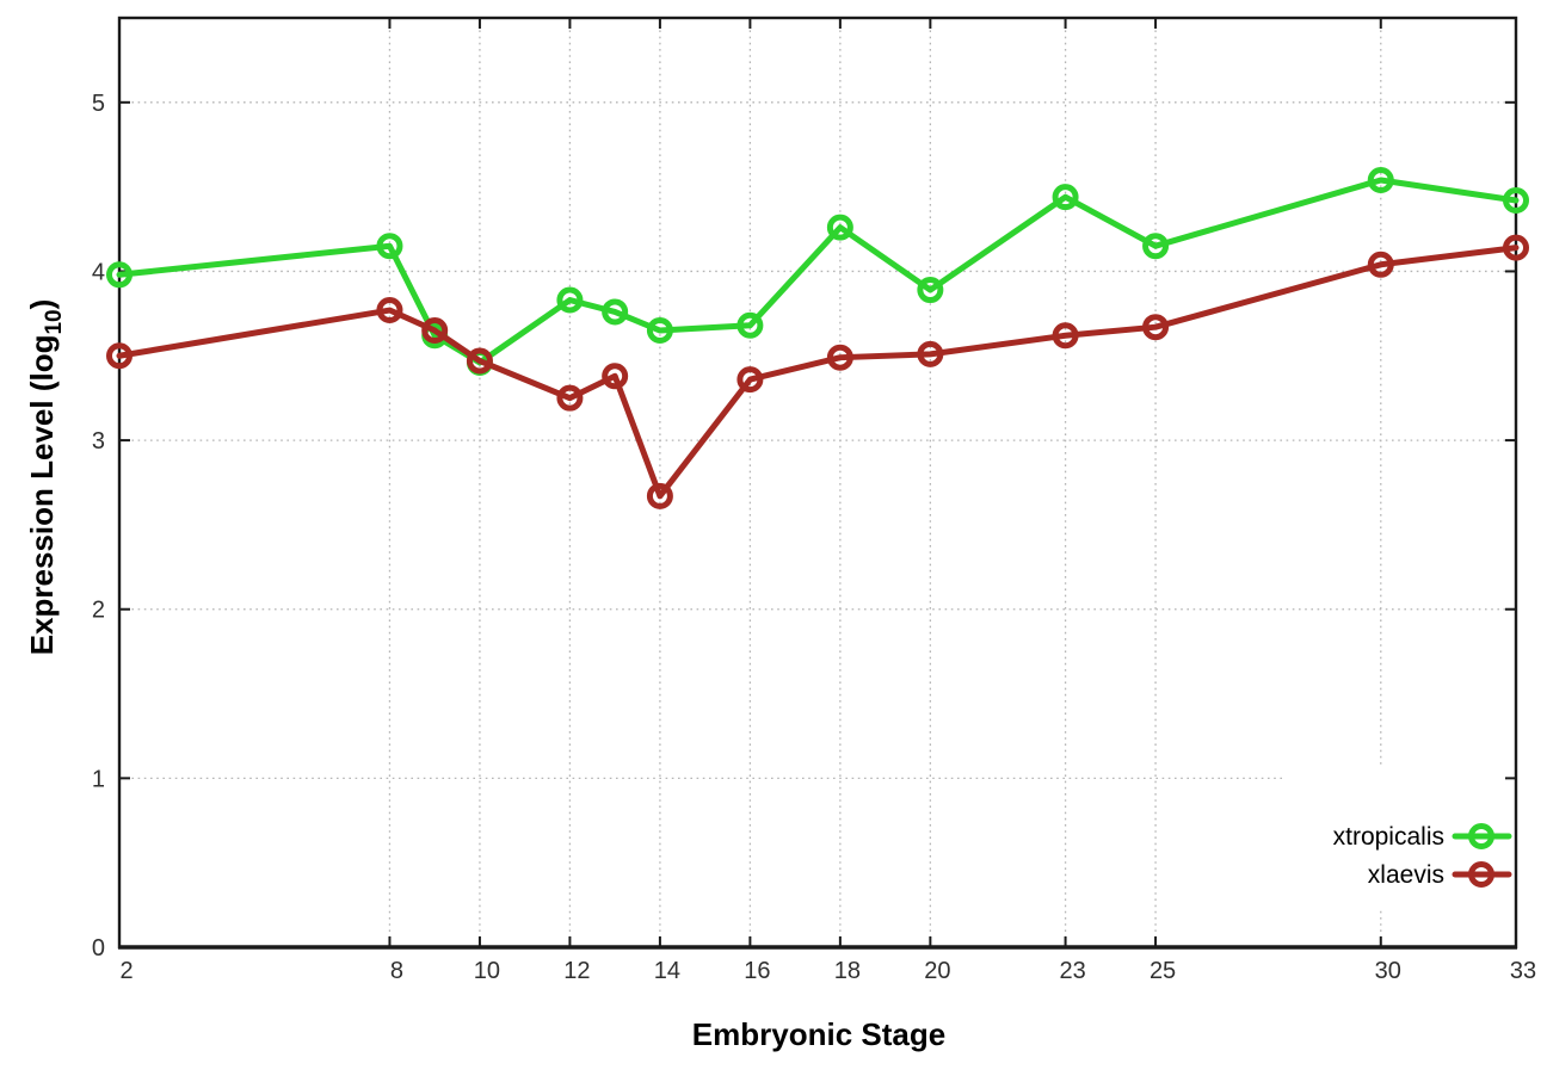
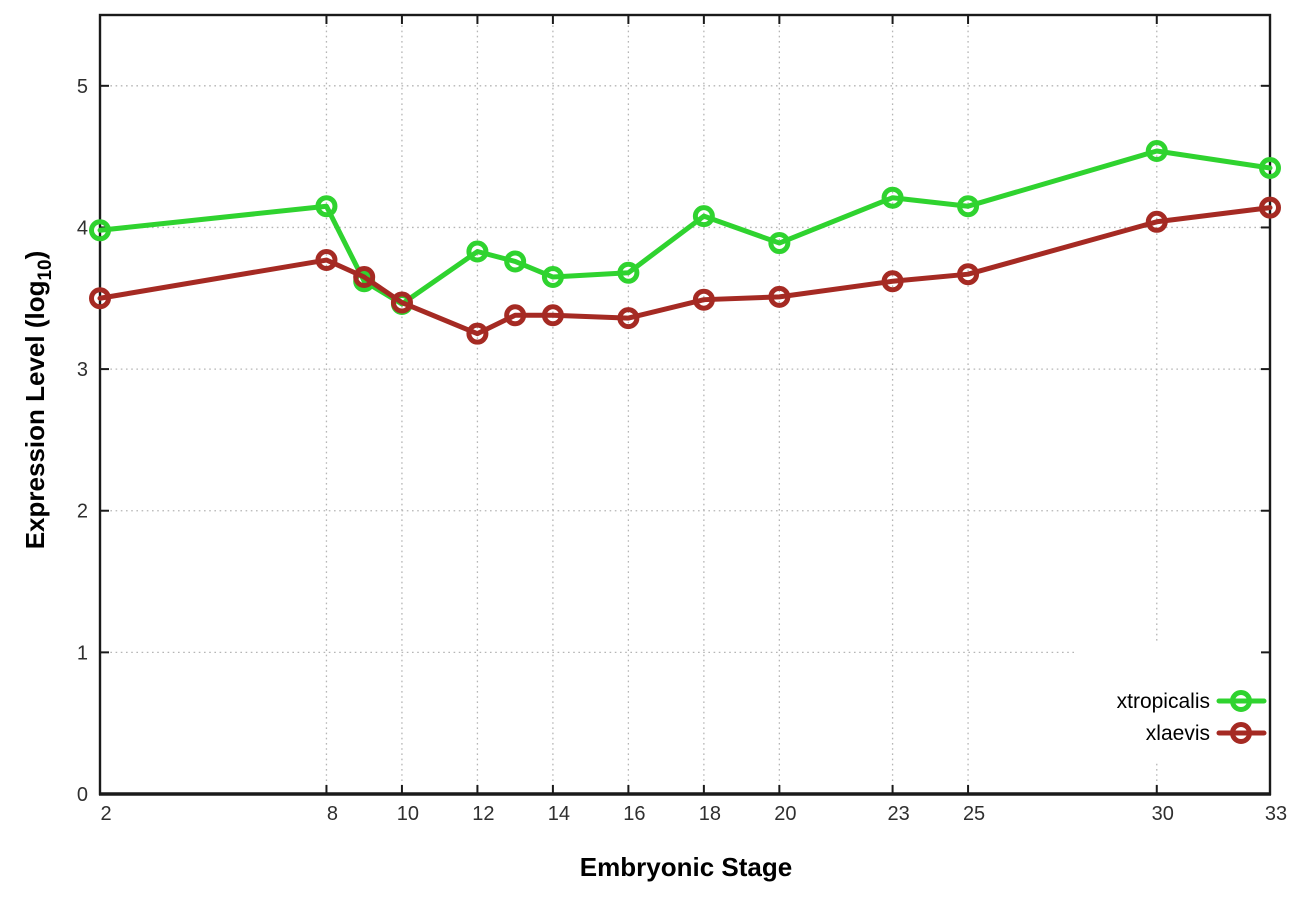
xlaevis/14: 2.67 -> 3.38
xtropicalis/18: 4.26 -> 4.08
xtropicalis/23: 4.44 -> 4.21
